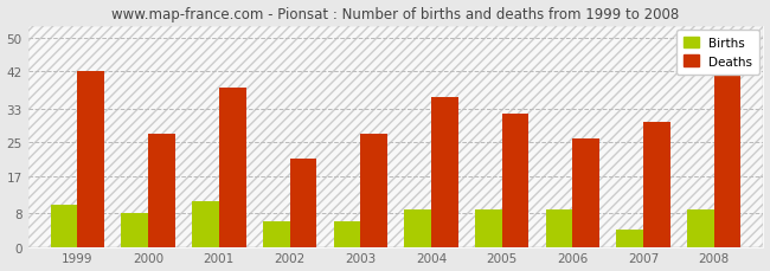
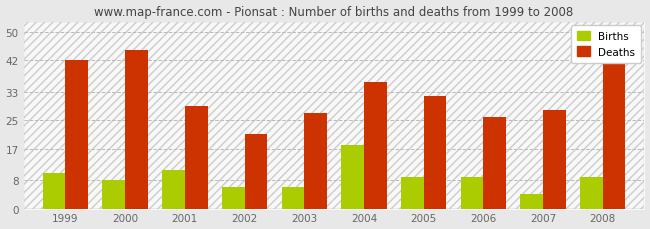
Deaths/2000: 27 -> 45
Deaths/2001: 38 -> 29
Births/2004: 9 -> 18
Deaths/2007: 30 -> 28
